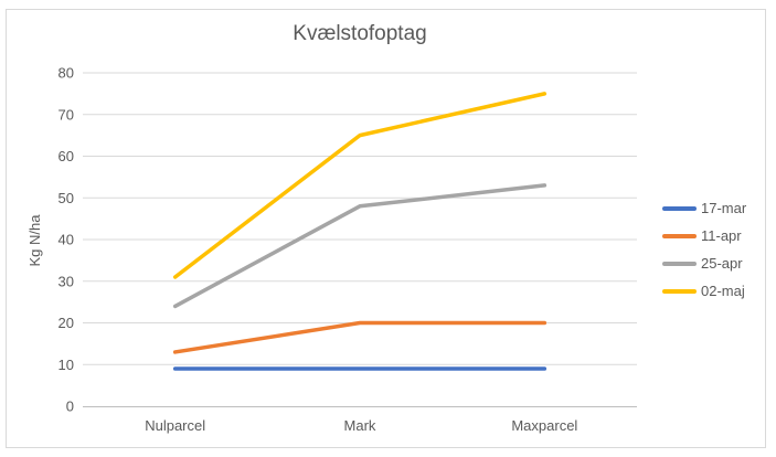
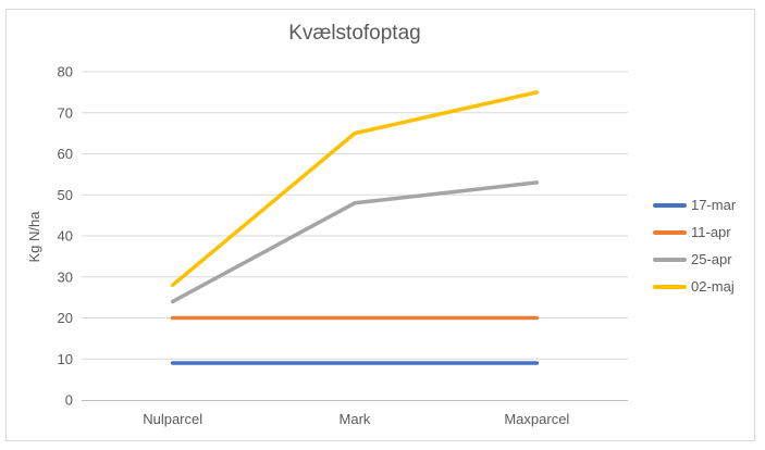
11-apr/Nulparcel: 13 -> 20
02-maj/Nulparcel: 31 -> 28
